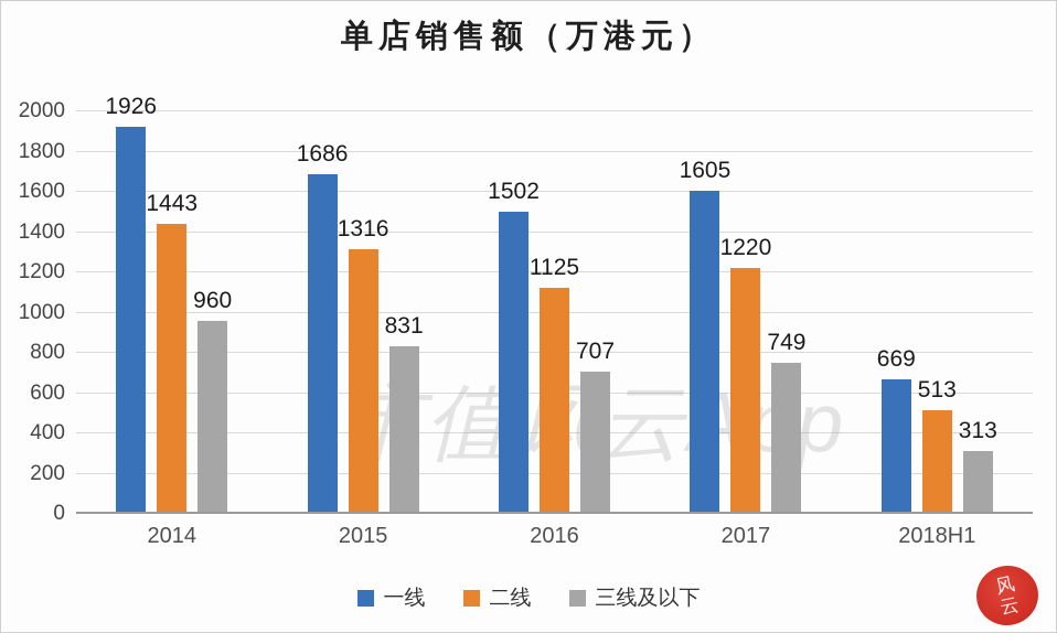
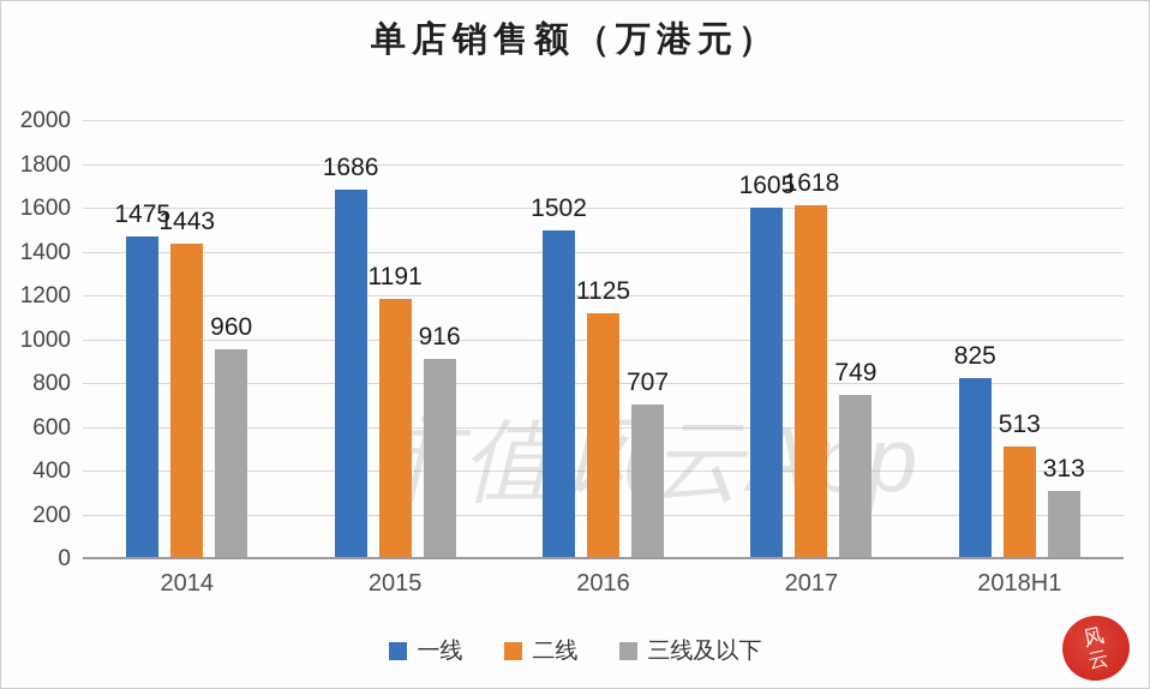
一线/2014: 1926 -> 1475
二线/2015: 1316 -> 1191
三线及以下/2015: 831 -> 916
二线/2017: 1220 -> 1618
一线/2018H1: 669 -> 825
